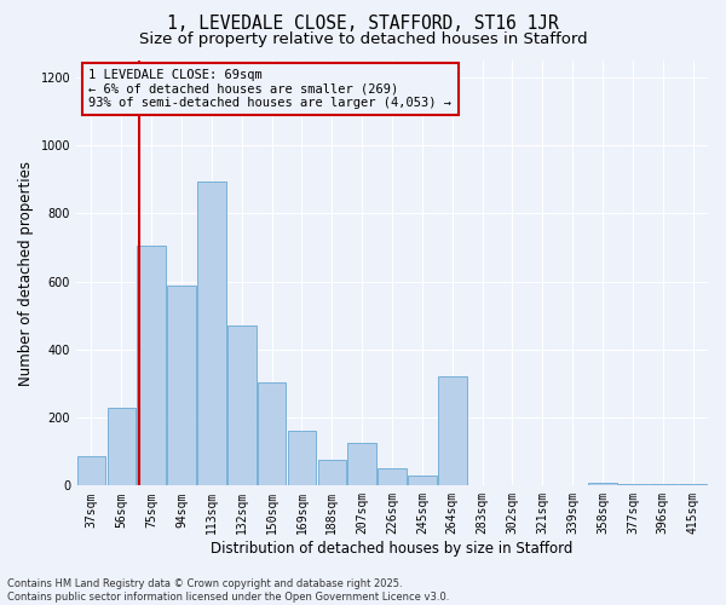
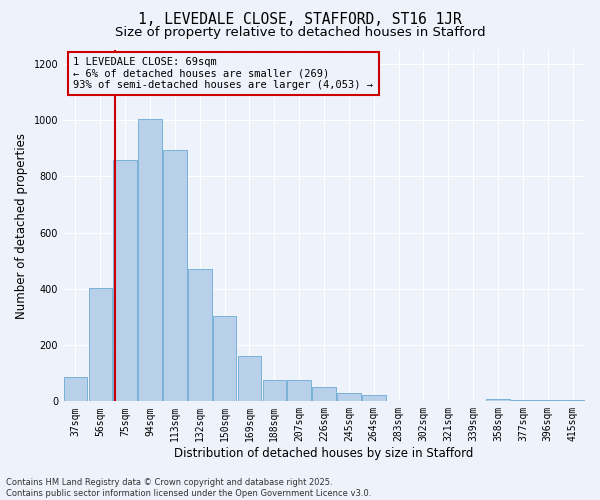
56sqm: 230 -> 405
75sqm: 705 -> 860
94sqm: 590 -> 1005
207sqm: 125 -> 75
264sqm: 320 -> 22
